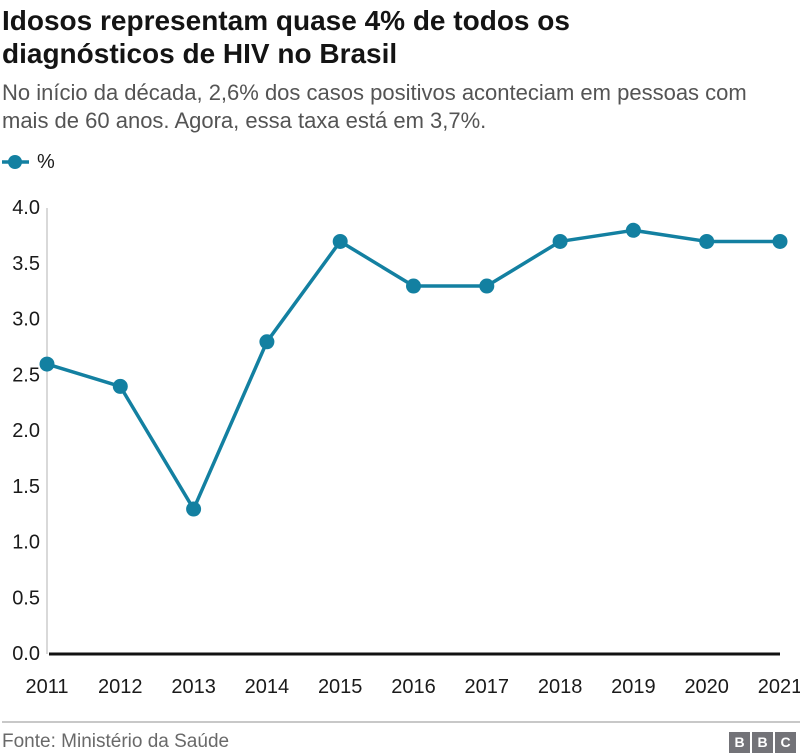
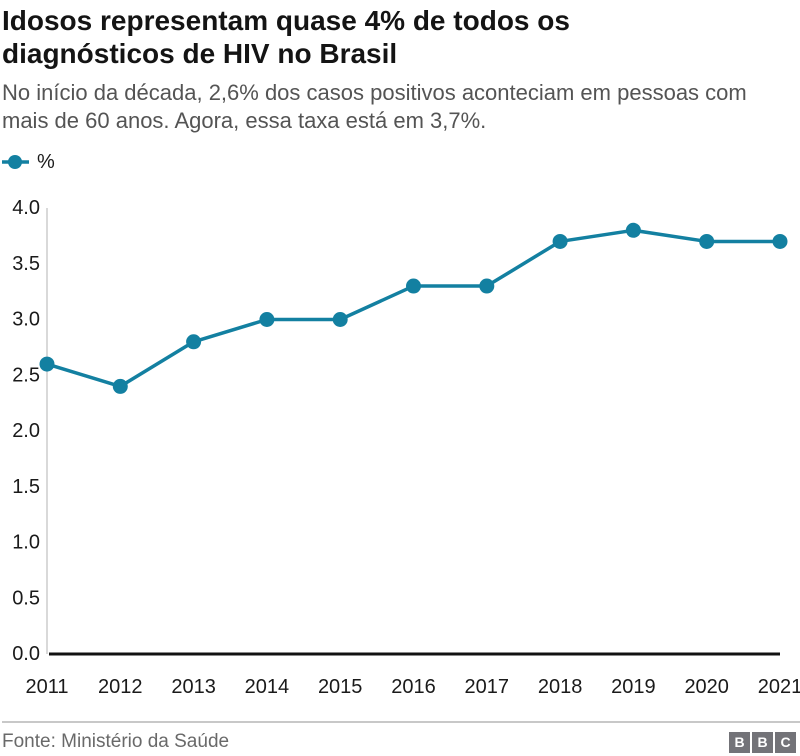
2013: 1.3 -> 2.8
2014: 2.8 -> 3.0
2015: 3.7 -> 3.0
